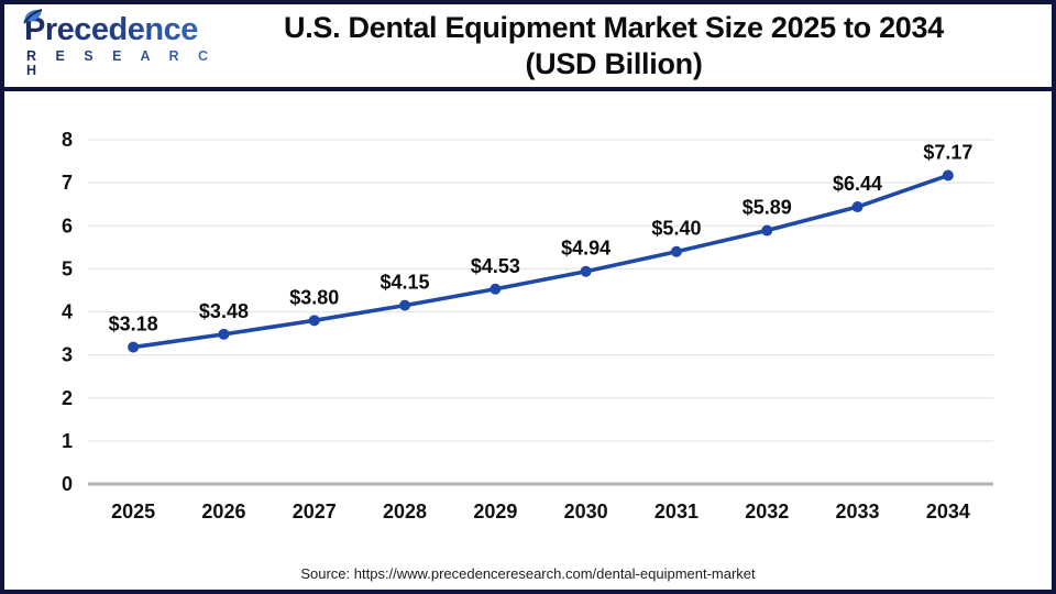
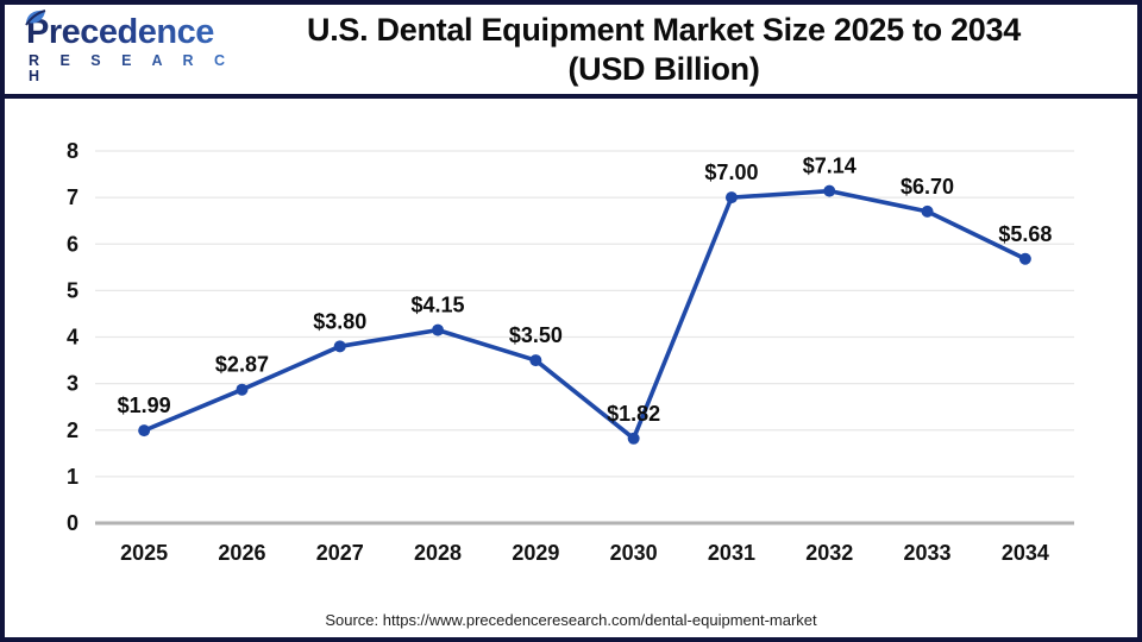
2025: $3.18 -> $1.99
2026: $3.48 -> $2.87
2029: $4.53 -> $3.50
2030: $4.94 -> $1.82
2031: $5.40 -> $7.00
2032: $5.89 -> $7.14
2033: $6.44 -> $6.70
2034: $7.17 -> $5.68
